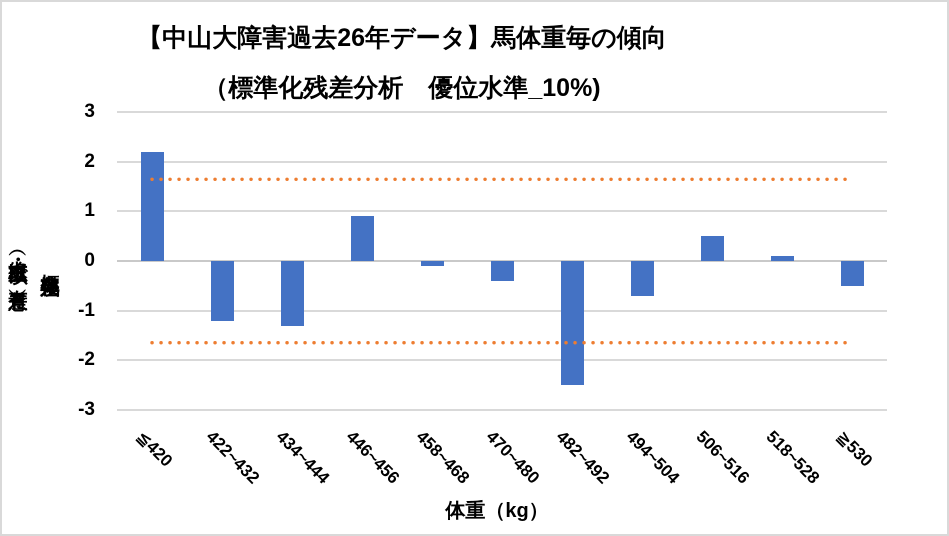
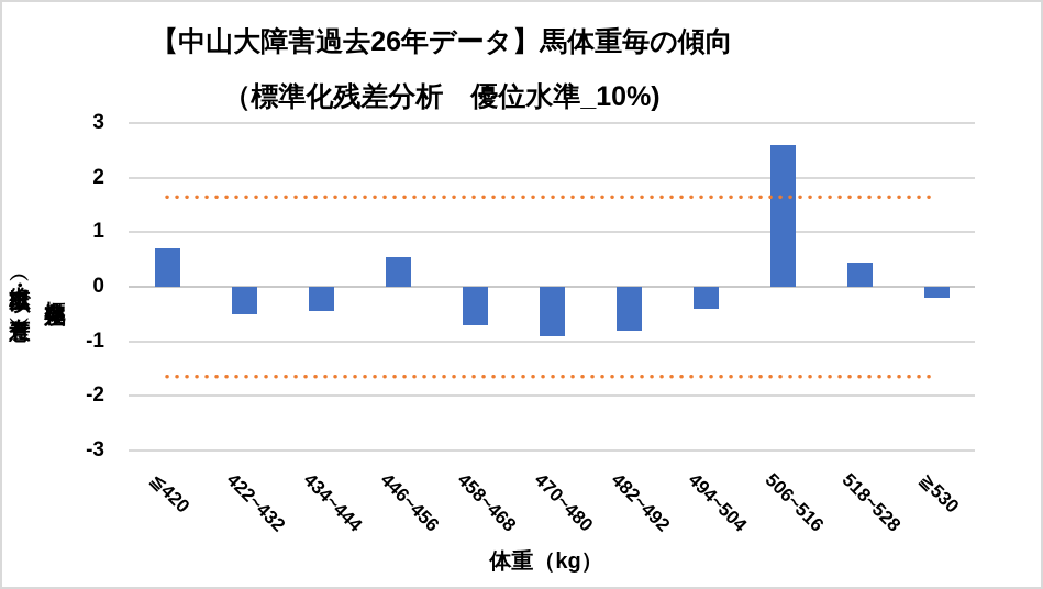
≦420: 2.2 -> 0.7
422~432: -1.2 -> -0.5
434~444: -1.3 -> -0.5
446~456: 0.9 -> 0.6
458~468: -0.1 -> -0.7
470~480: -0.4 -> -0.9
482~492: -2.5 -> -0.8
494~504: -0.7 -> -0.4
506~516: 0.5 -> 2.6
518~528: 0.1 -> 0.5
≧530: -0.5 -> -0.2
